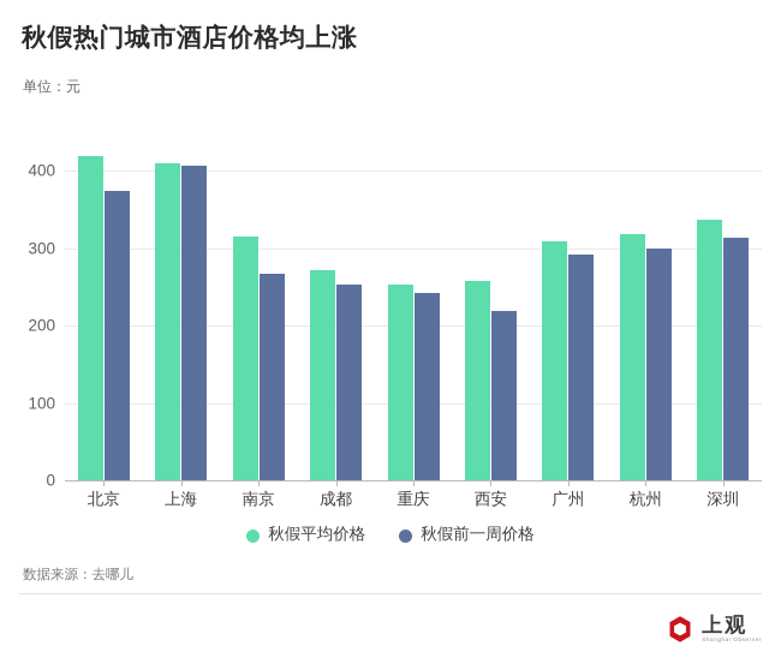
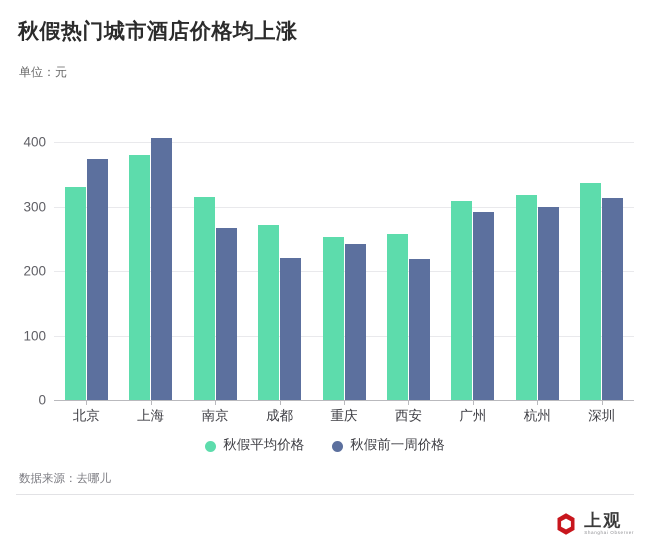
秋假平均价格/北京: 420 -> 330
秋假平均价格/上海: 410 -> 380
秋假前一周价格/成都: 250 -> 220
